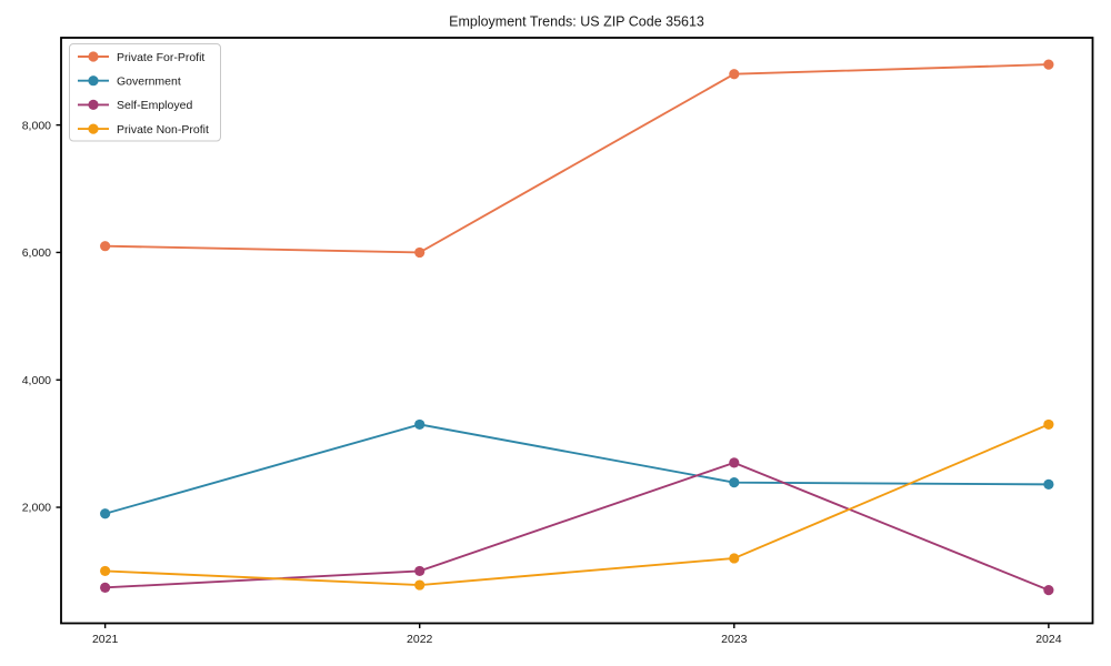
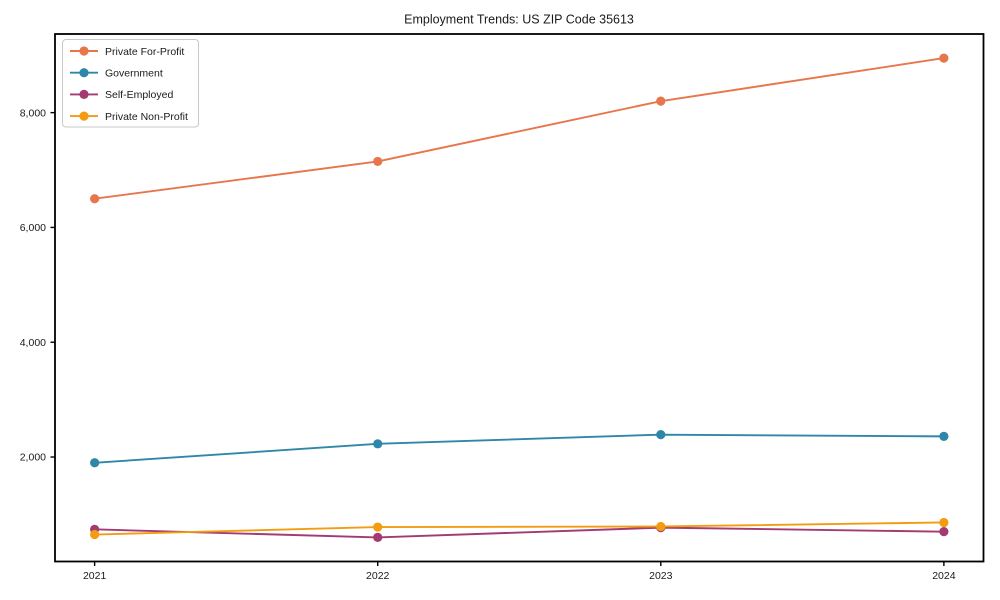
Private For-Profit/2021: 6100 -> 6500
Private Non-Profit/2021: 1000 -> 600
Private For-Profit/2022: 6000 -> 7200
Government/2022: 3300 -> 2200
Self-Employed/2022: 1000 -> 600
Private For-Profit/2023: 8800 -> 8200
Self-Employed/2023: 2700 -> 800
Private Non-Profit/2023: 1200 -> 800
Private Non-Profit/2024: 3300 -> 900
